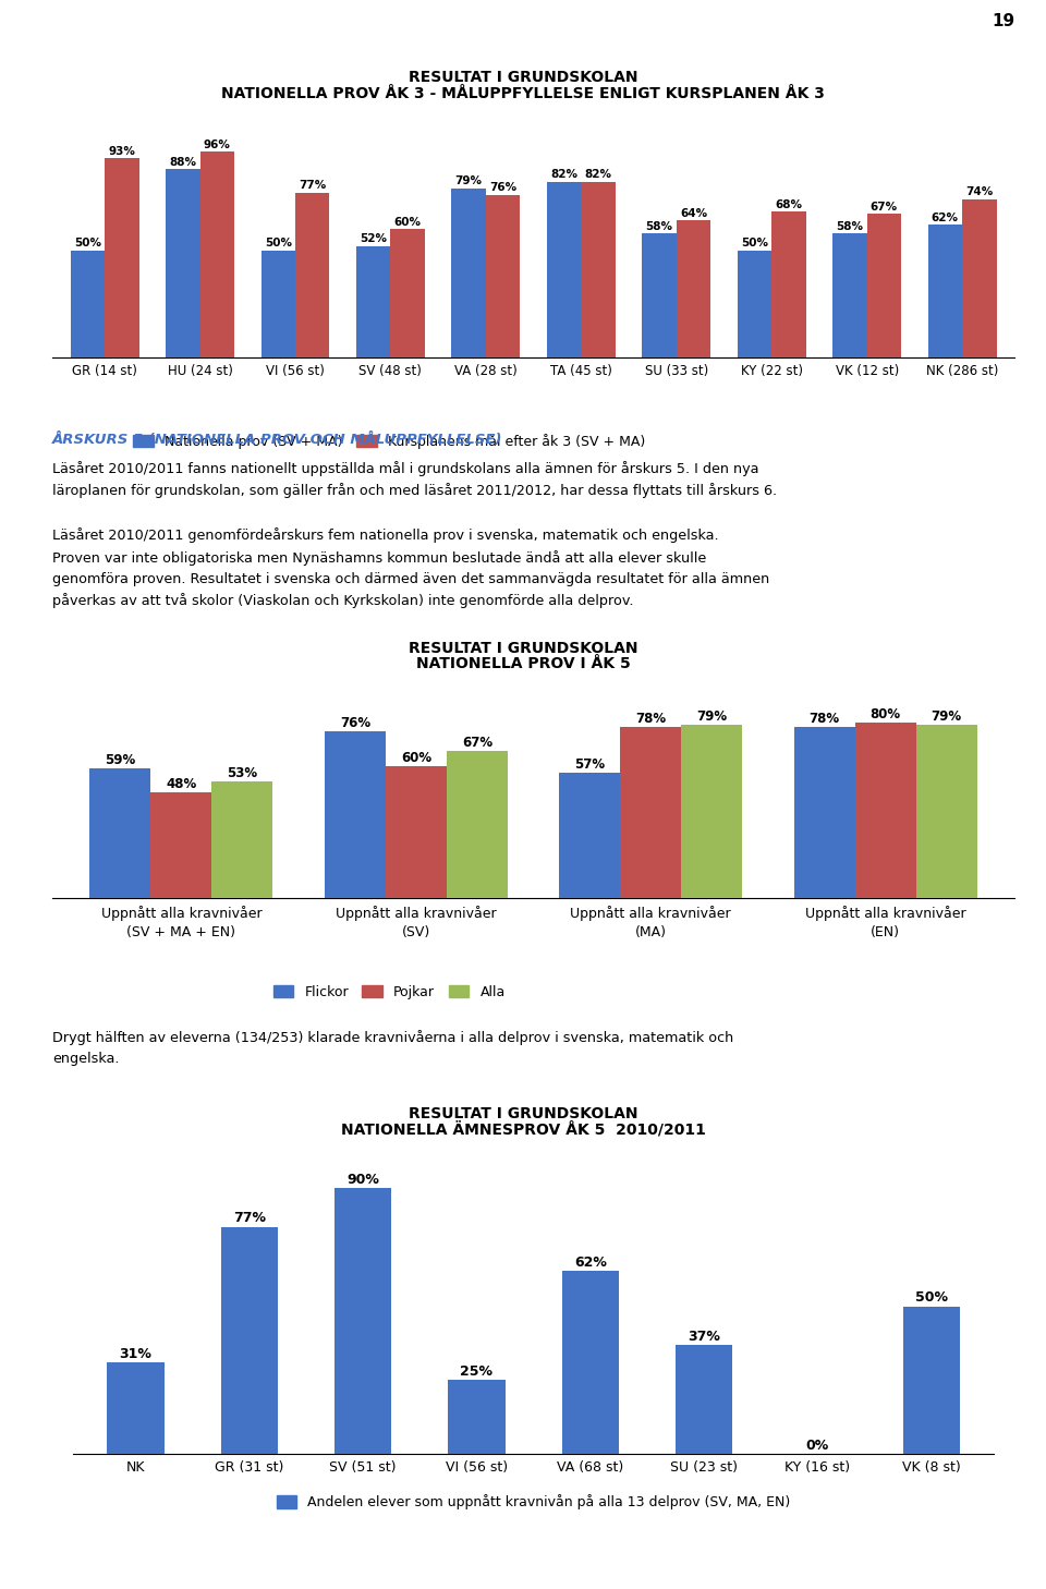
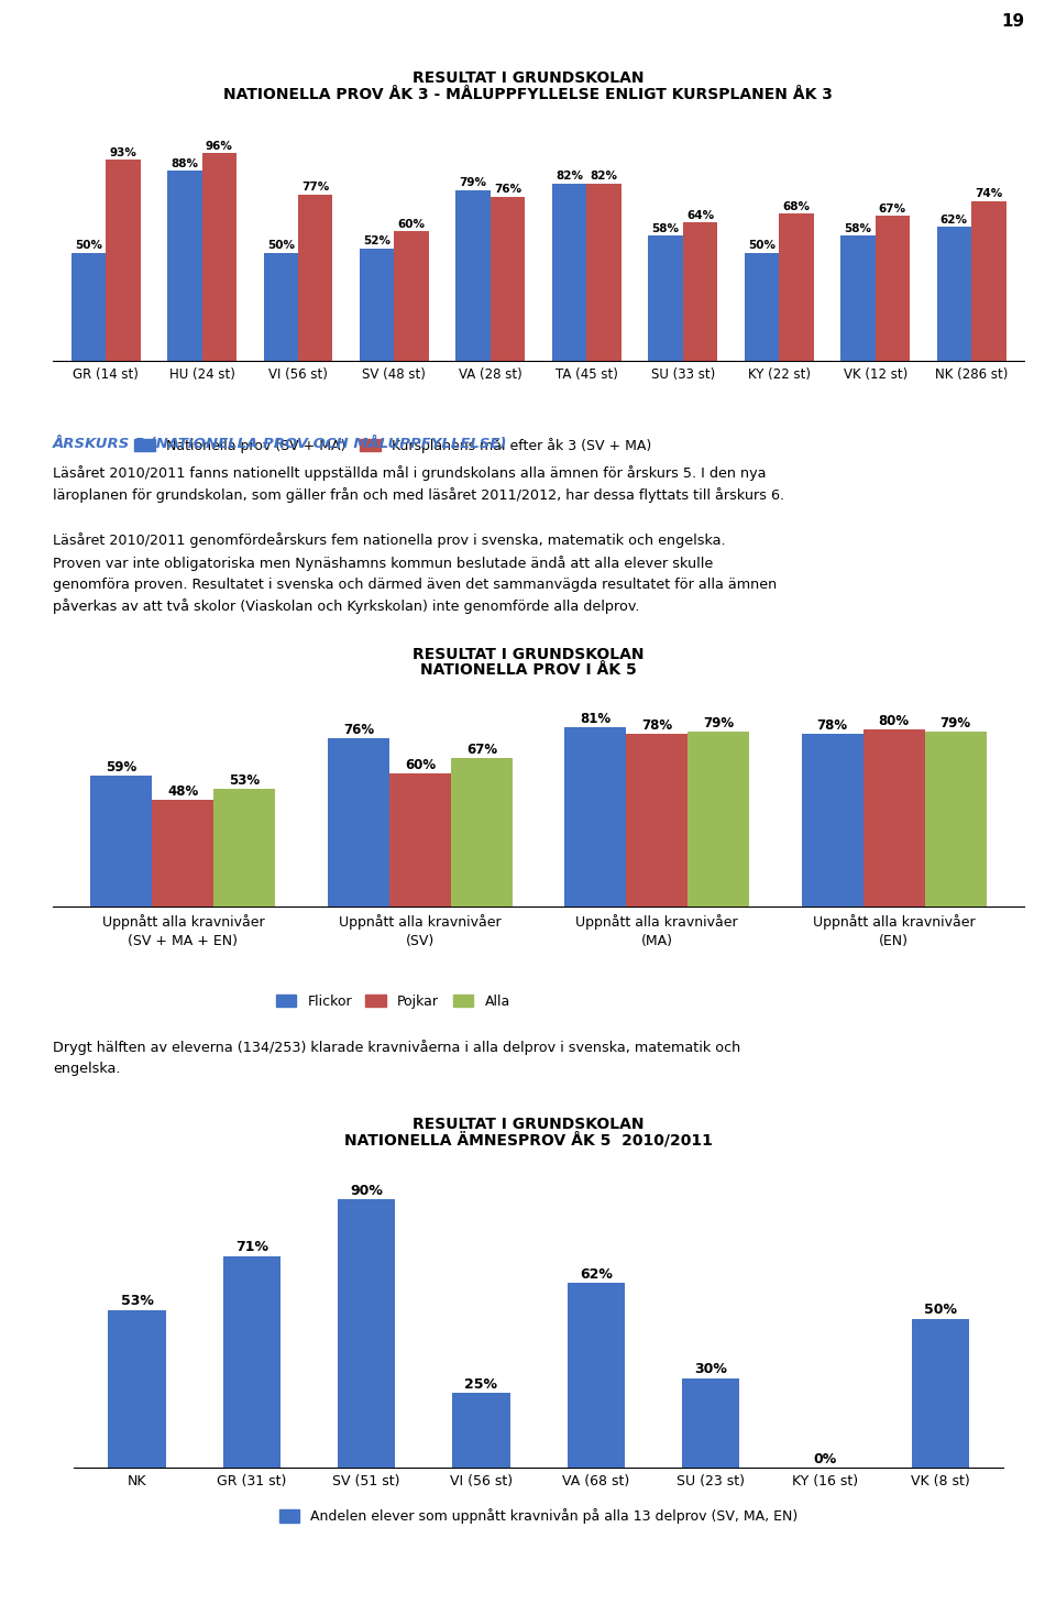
Flickor/Uppnått alla kravnivåer (MA): 57% -> 81%
NK: 31% -> 53%
GR (31 st): 77% -> 71%
SU (23 st): 37% -> 30%
